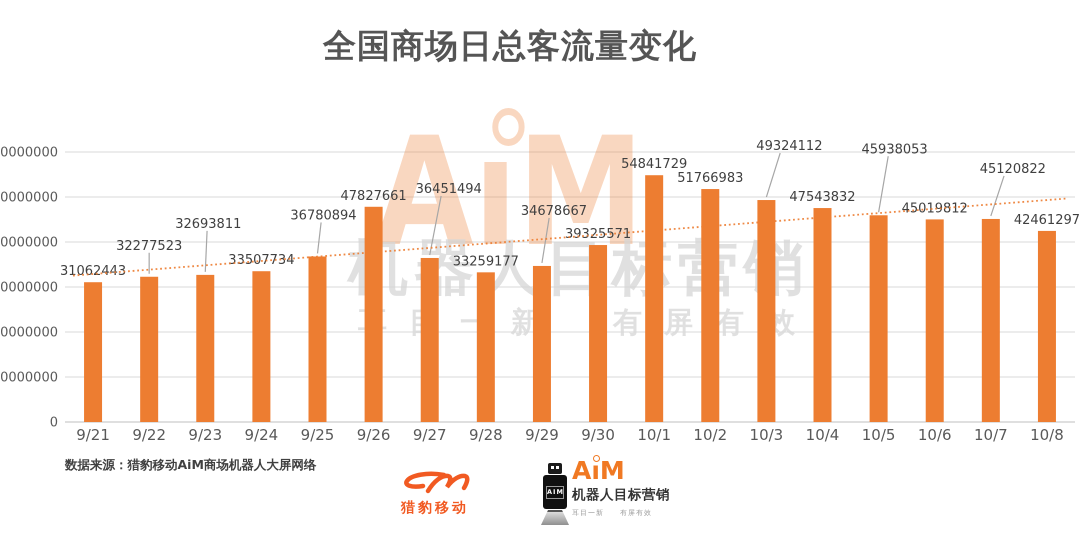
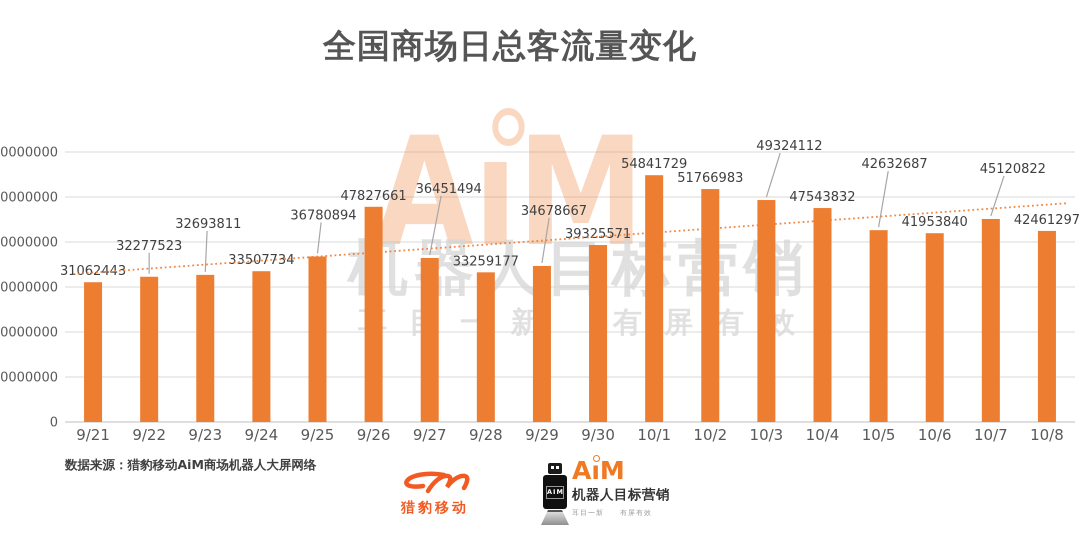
10/5: 45938053 -> 42632687
10/6: 45019812 -> 41953840
